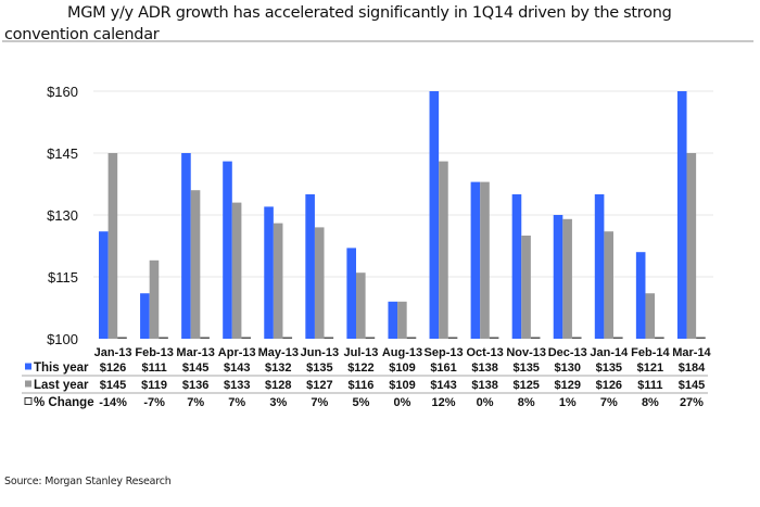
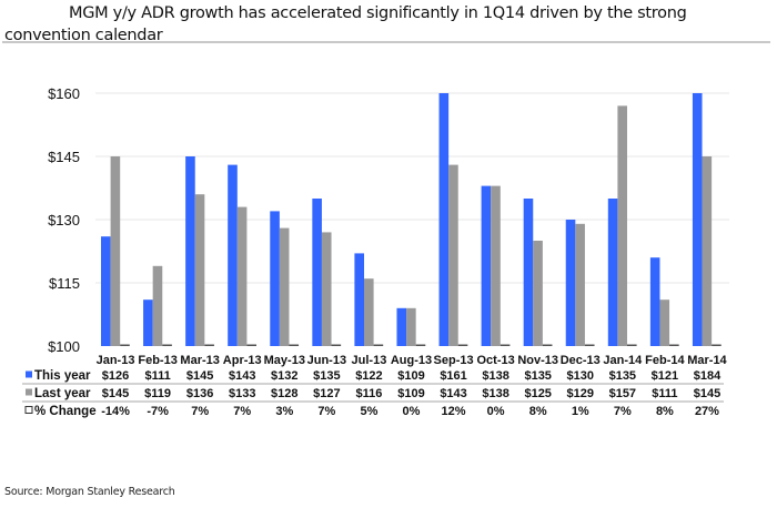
Last year/Jan-14: $126 -> $157
